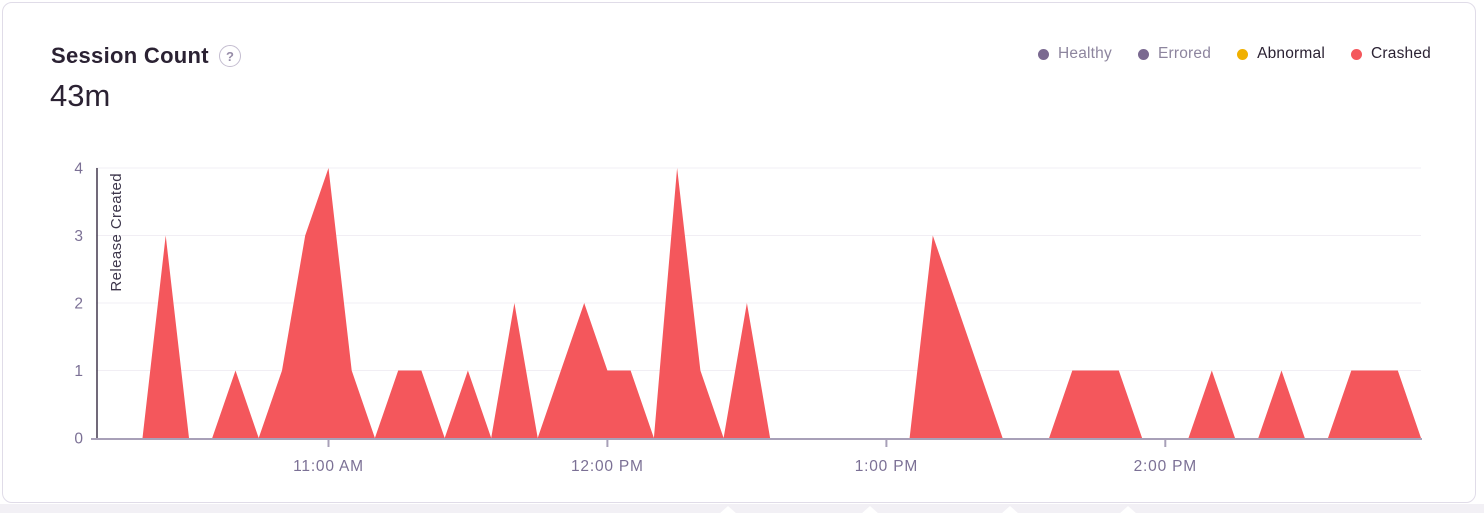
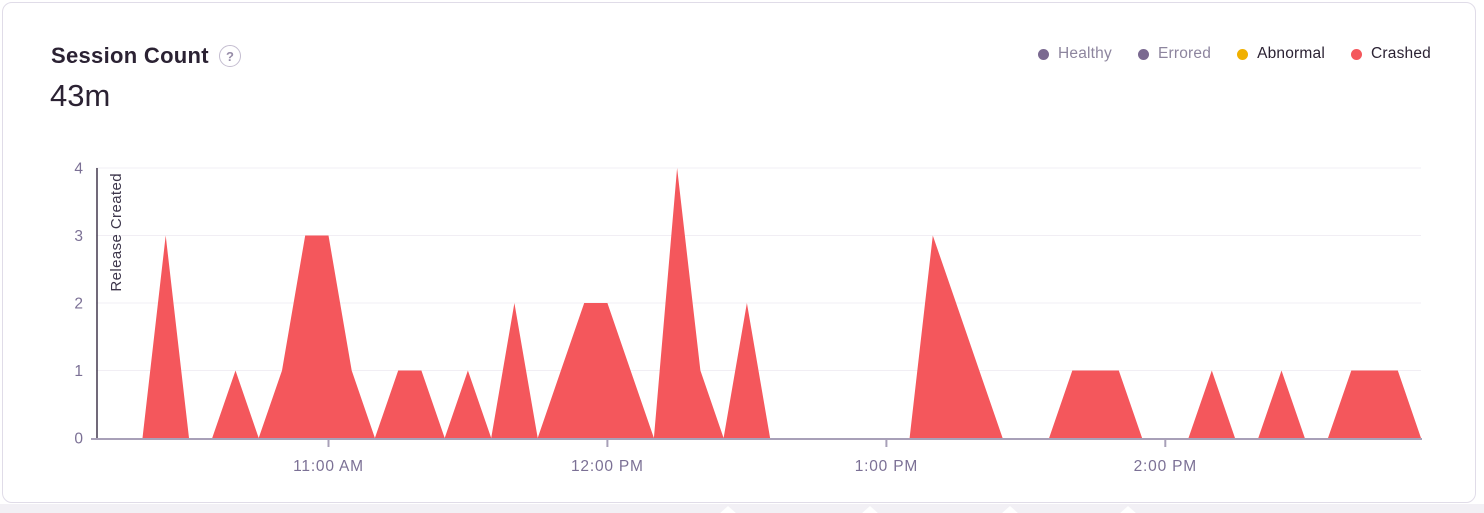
11:00 AM: 4 -> 3
12:00 PM: 1 -> 2
